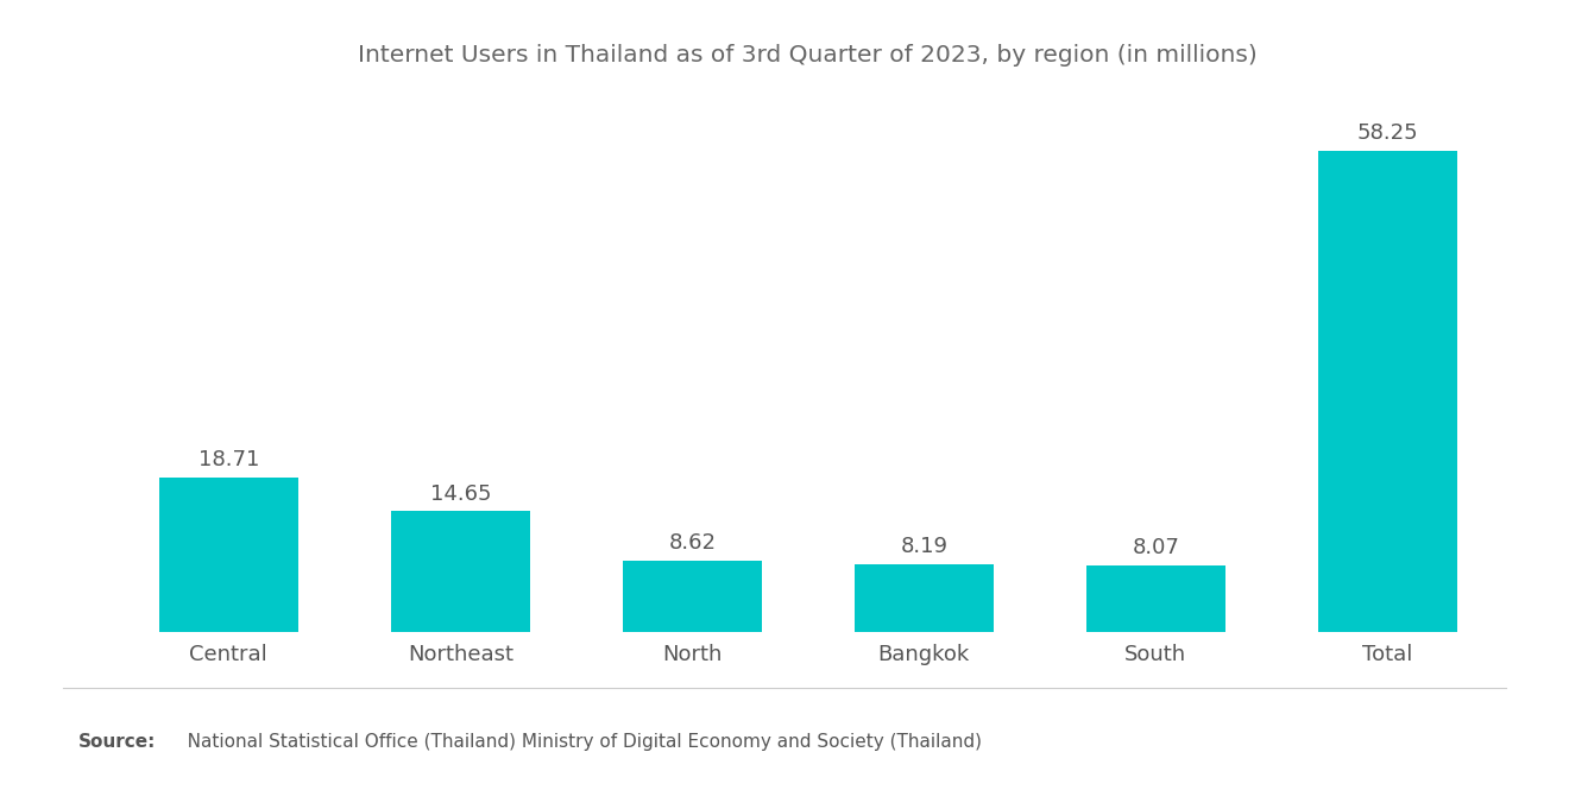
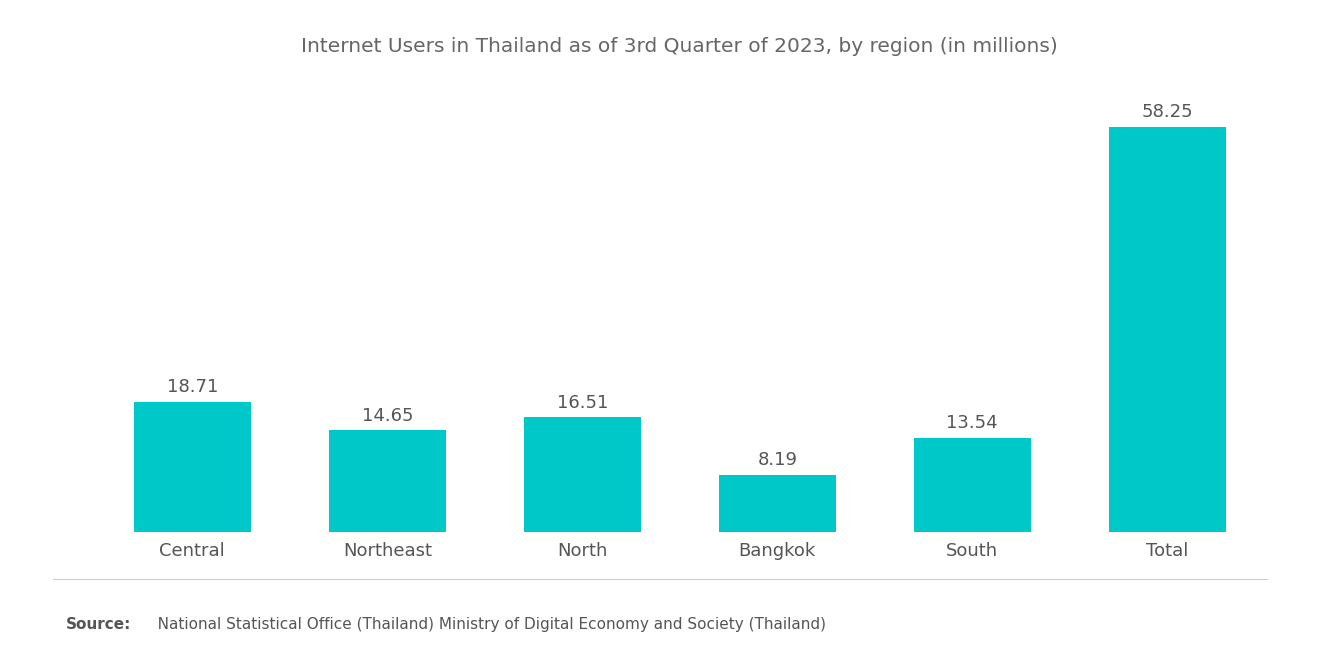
North: 8.62 -> 16.51
South: 8.07 -> 13.54
